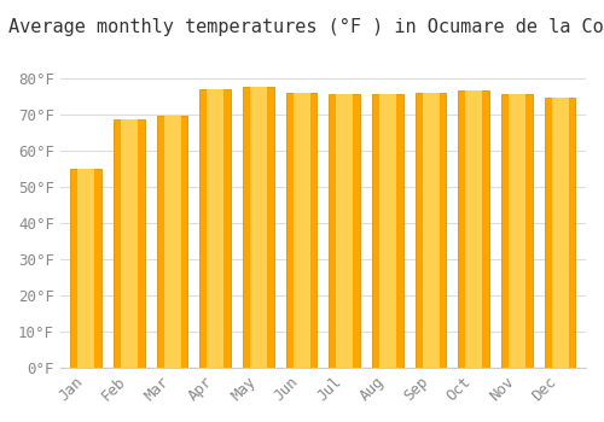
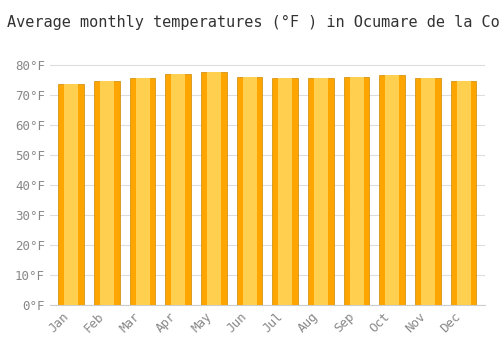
Jan: 55.0°F -> 73.5°F
Feb: 68.5°F -> 74.5°F
Mar: 69.5°F -> 75.5°F
